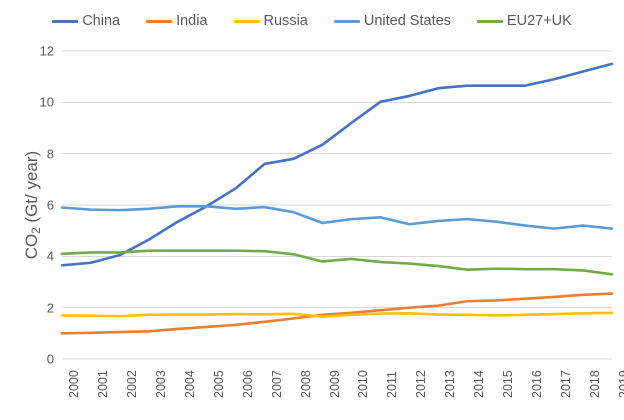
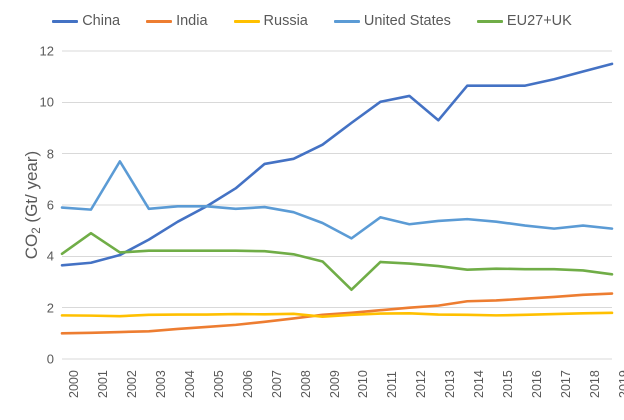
EU27+UK/2001: 4.2 -> 4.9
United States/2002: 5.8 -> 7.7
United States/2010: 5.5 -> 4.7
EU27+UK/2010: 3.9 -> 2.7
China/2013: 10.6 -> 9.3
